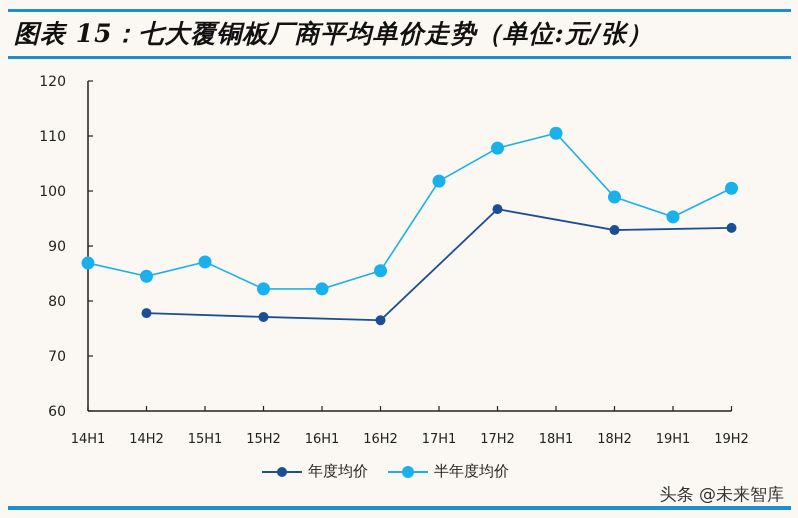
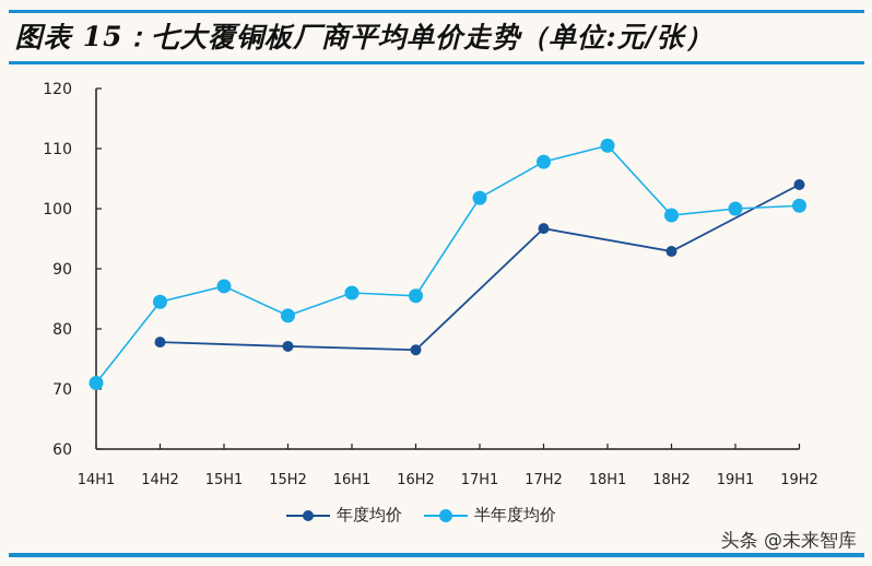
半年度均价/14H1: 87 -> 71
半年度均价/16H1: 82 -> 86
半年度均价/19H1: 95 -> 100
年度均价/19H2: 93 -> 104
